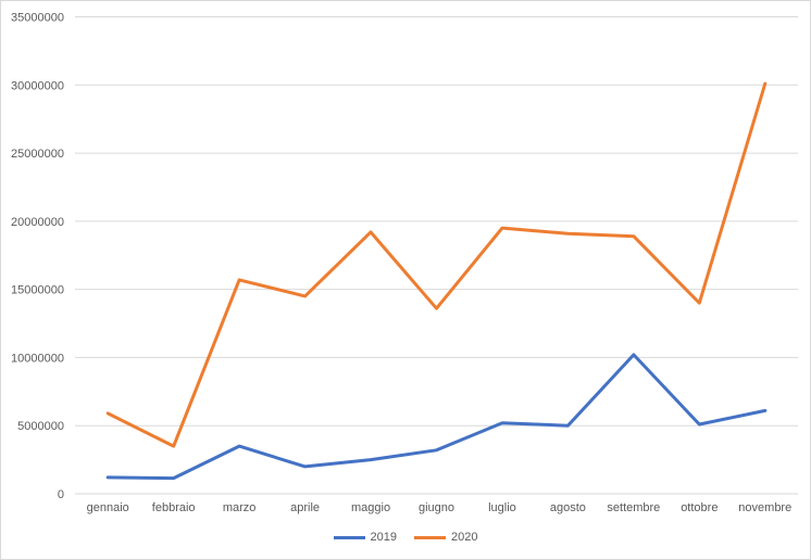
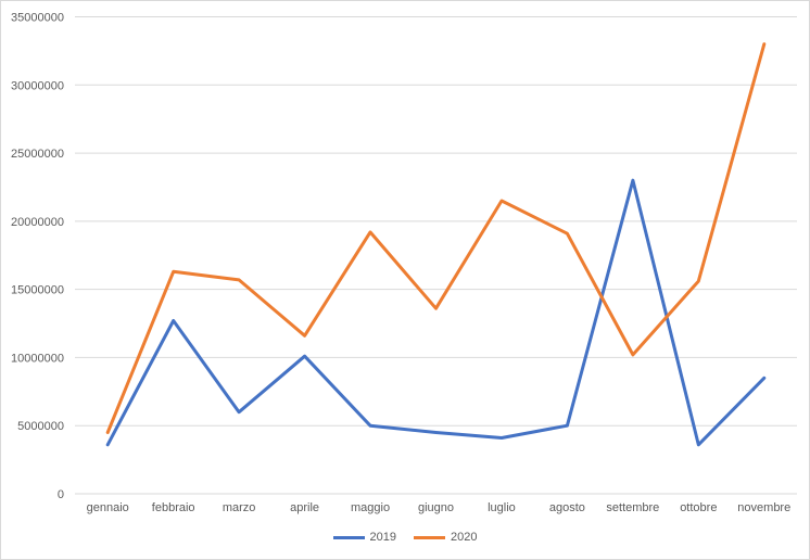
2019/gennaio: 1200000 -> 3600000
2020/gennaio: 5900000 -> 4500000
2019/febbraio: 1200000 -> 12700000
2020/febbraio: 3500000 -> 16300000
2019/marzo: 3500000 -> 6000000
2019/aprile: 2000000 -> 10100000
2020/aprile: 14500000 -> 11600000
2019/maggio: 2500000 -> 5000000
2019/giugno: 3200000 -> 4500000
2019/luglio: 5200000 -> 4100000
2020/luglio: 19500000 -> 21500000
2019/settembre: 10200000 -> 23000000
2020/settembre: 18900000 -> 10200000
2019/ottobre: 5100000 -> 3600000
2020/ottobre: 14000000 -> 15600000
2019/novembre: 6100000 -> 8500000
2020/novembre: 30100000 -> 33000000
